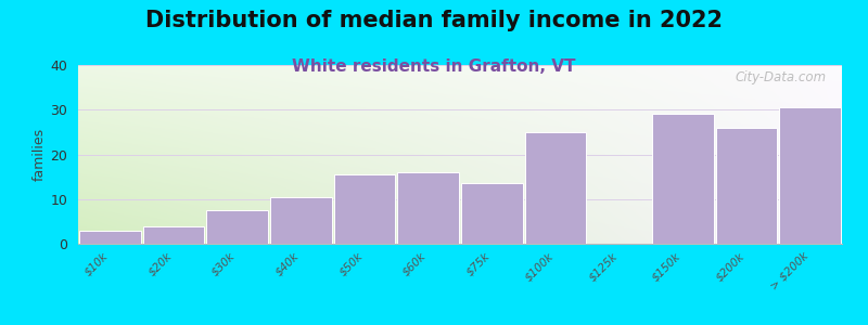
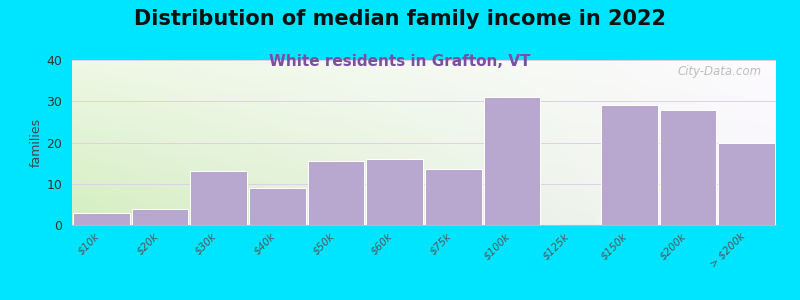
$30k: 7.5 -> 13.0
$40k: 10.5 -> 9.0
$100k: 25.0 -> 31.0
$200k: 26.0 -> 28.0
> $200k: 30.5 -> 20.0
